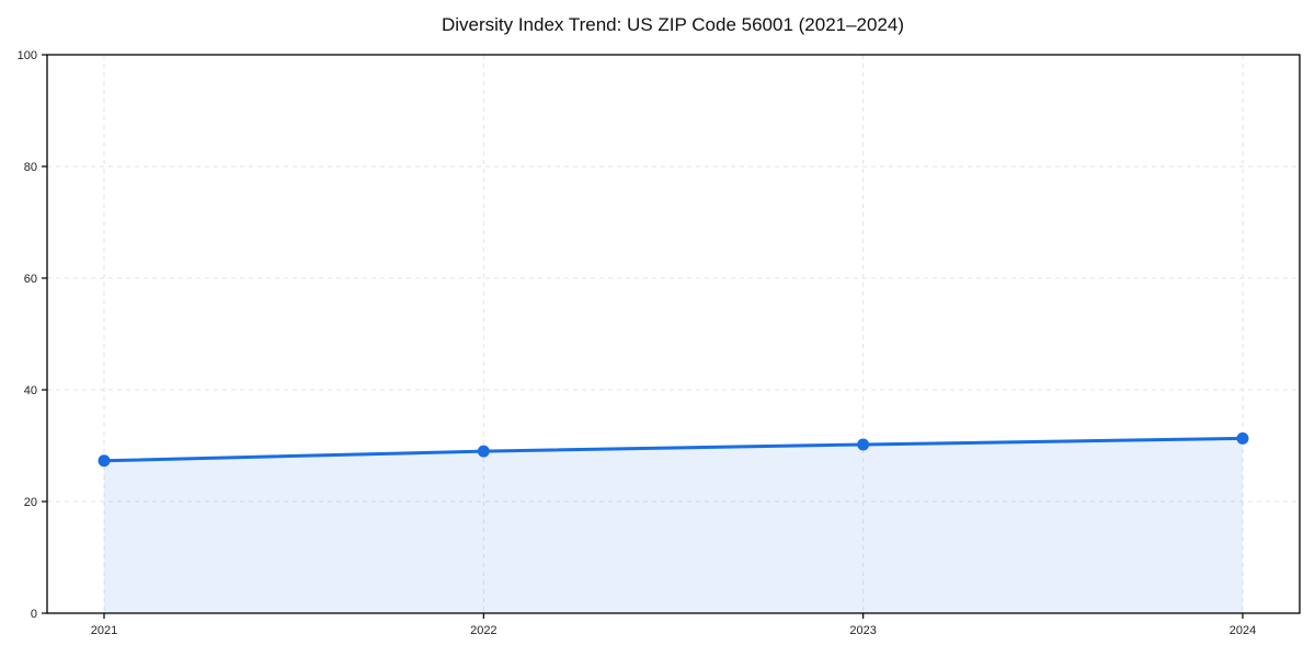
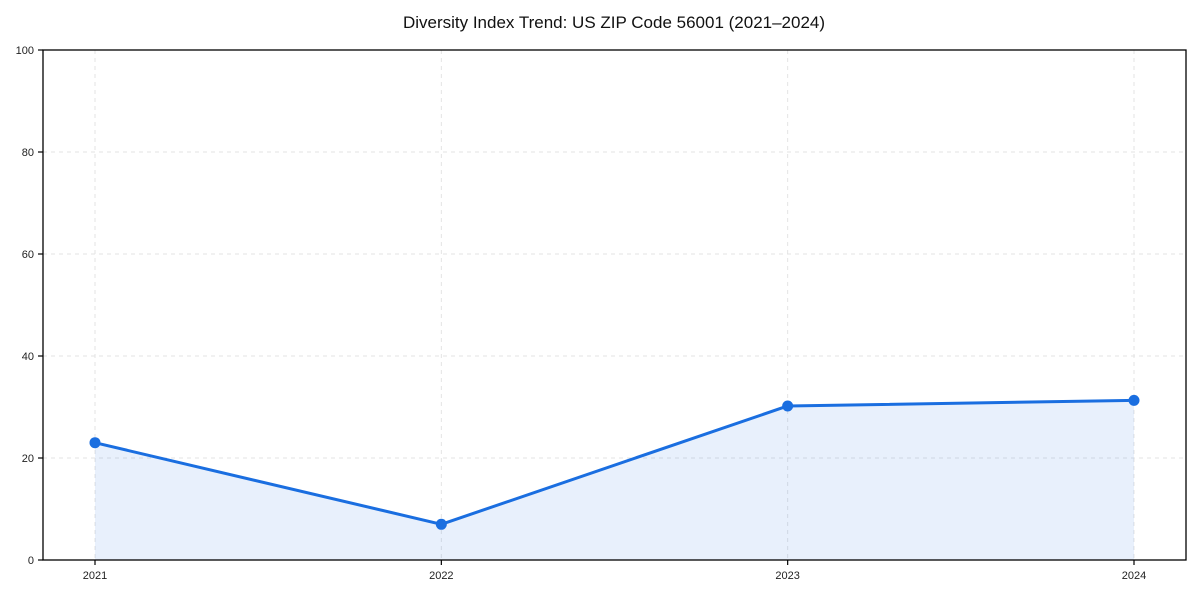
2021: 27 -> 23
2022: 29 -> 7
